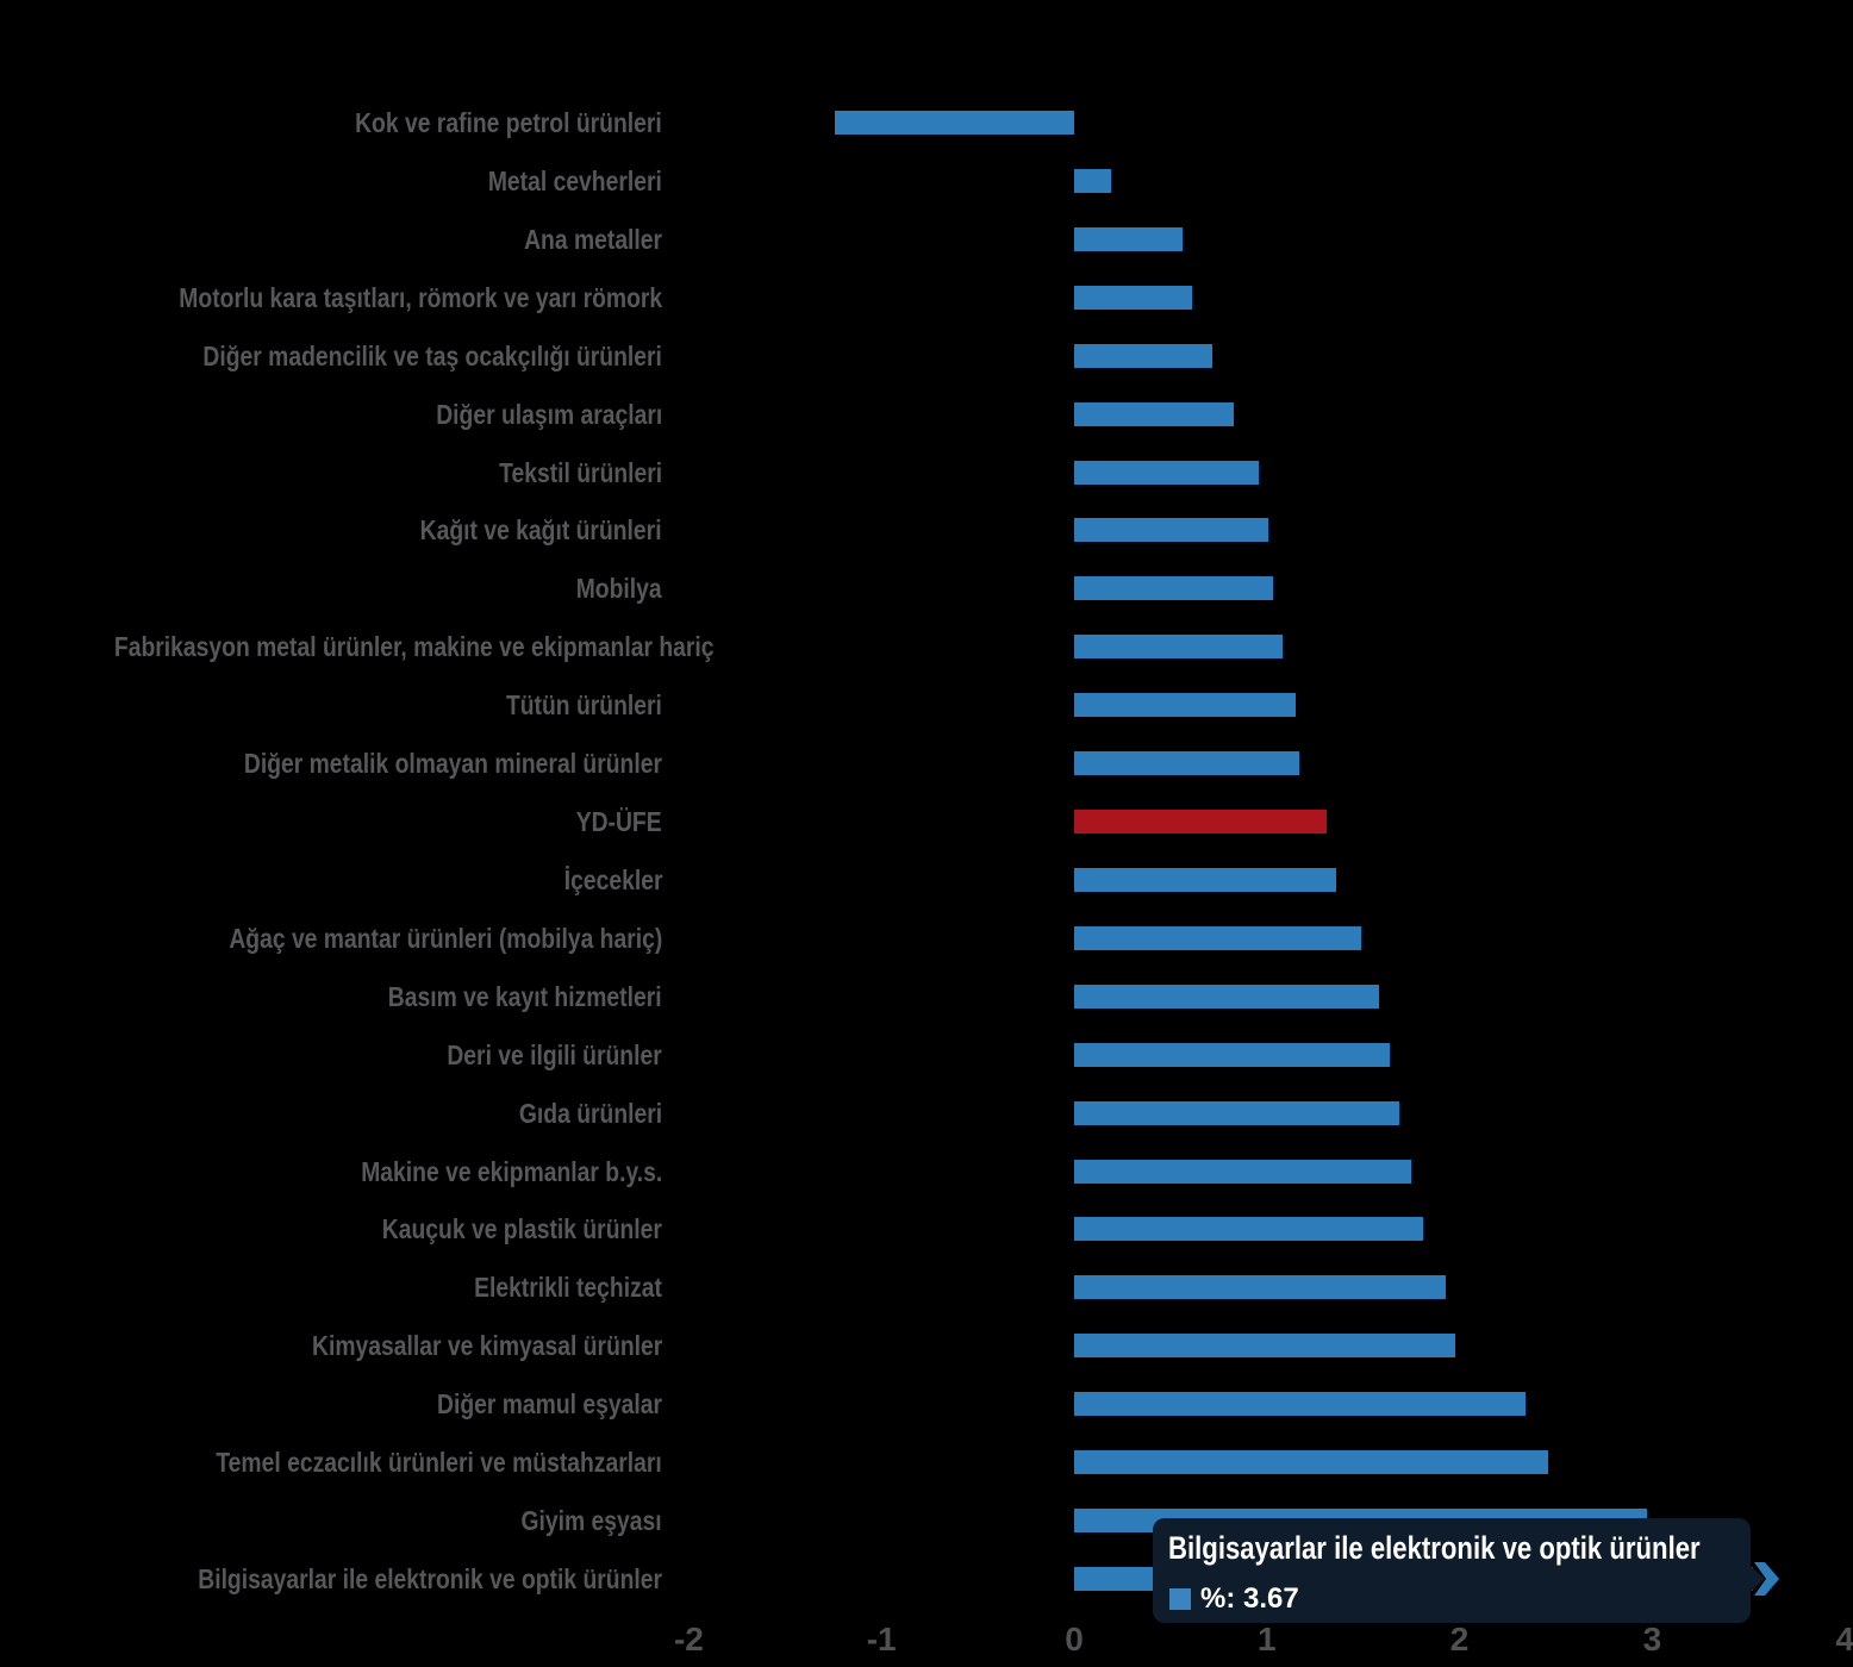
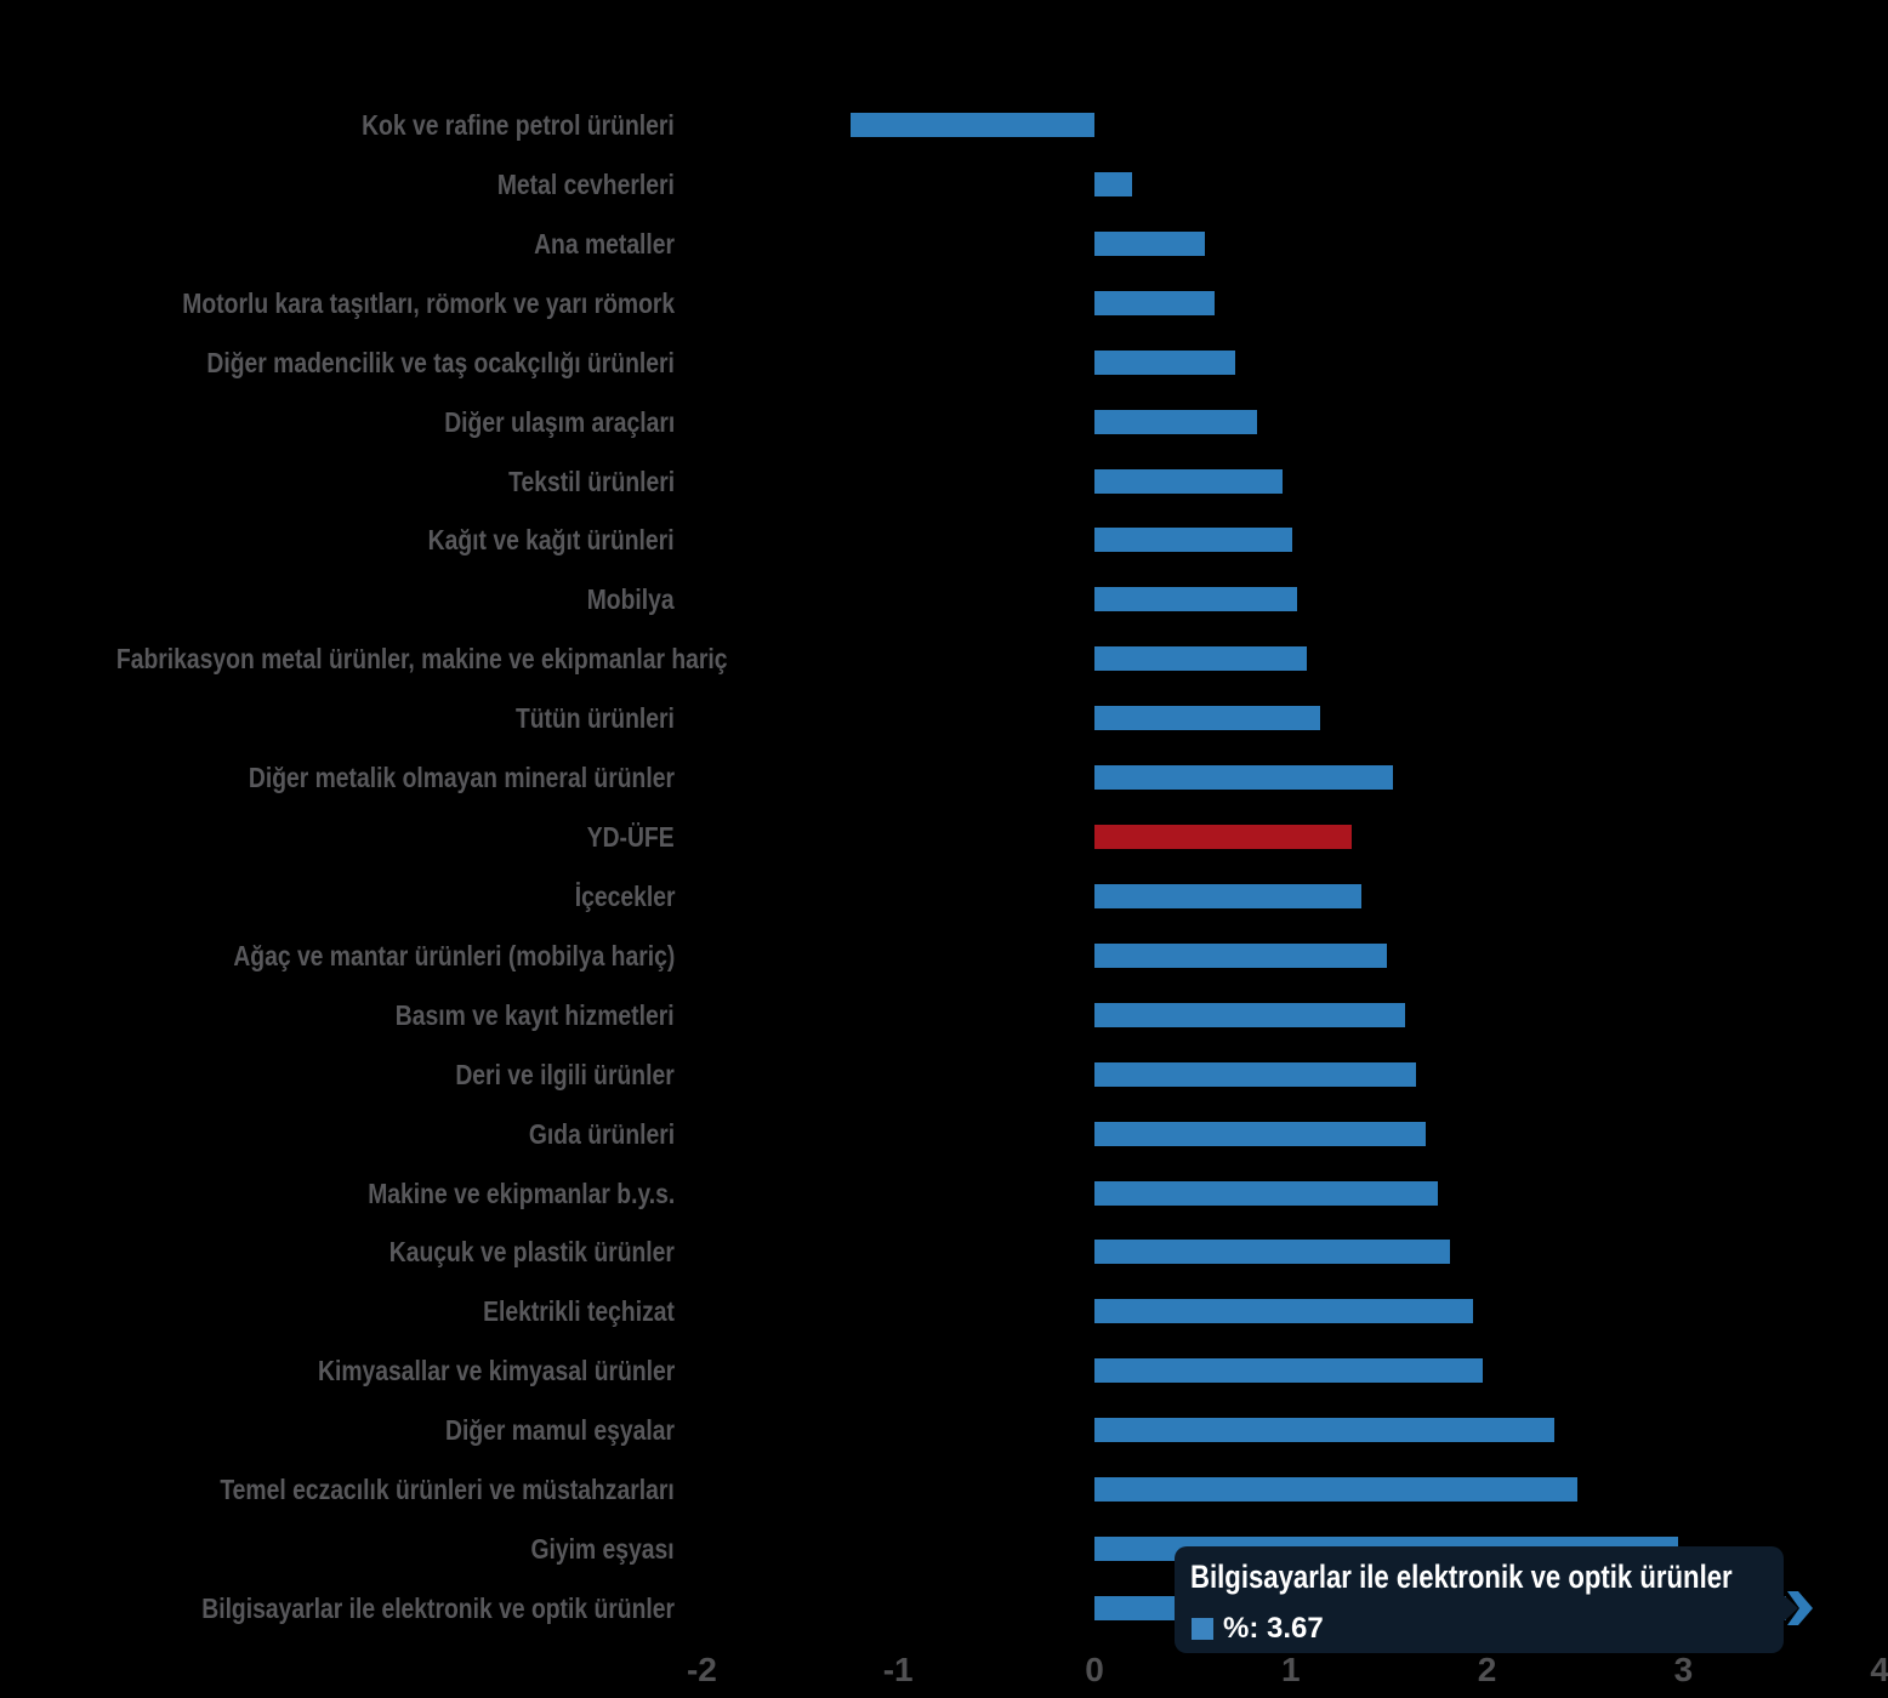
Diğer metalik olmayan mineral ürünler: 1.17 -> 1.52
